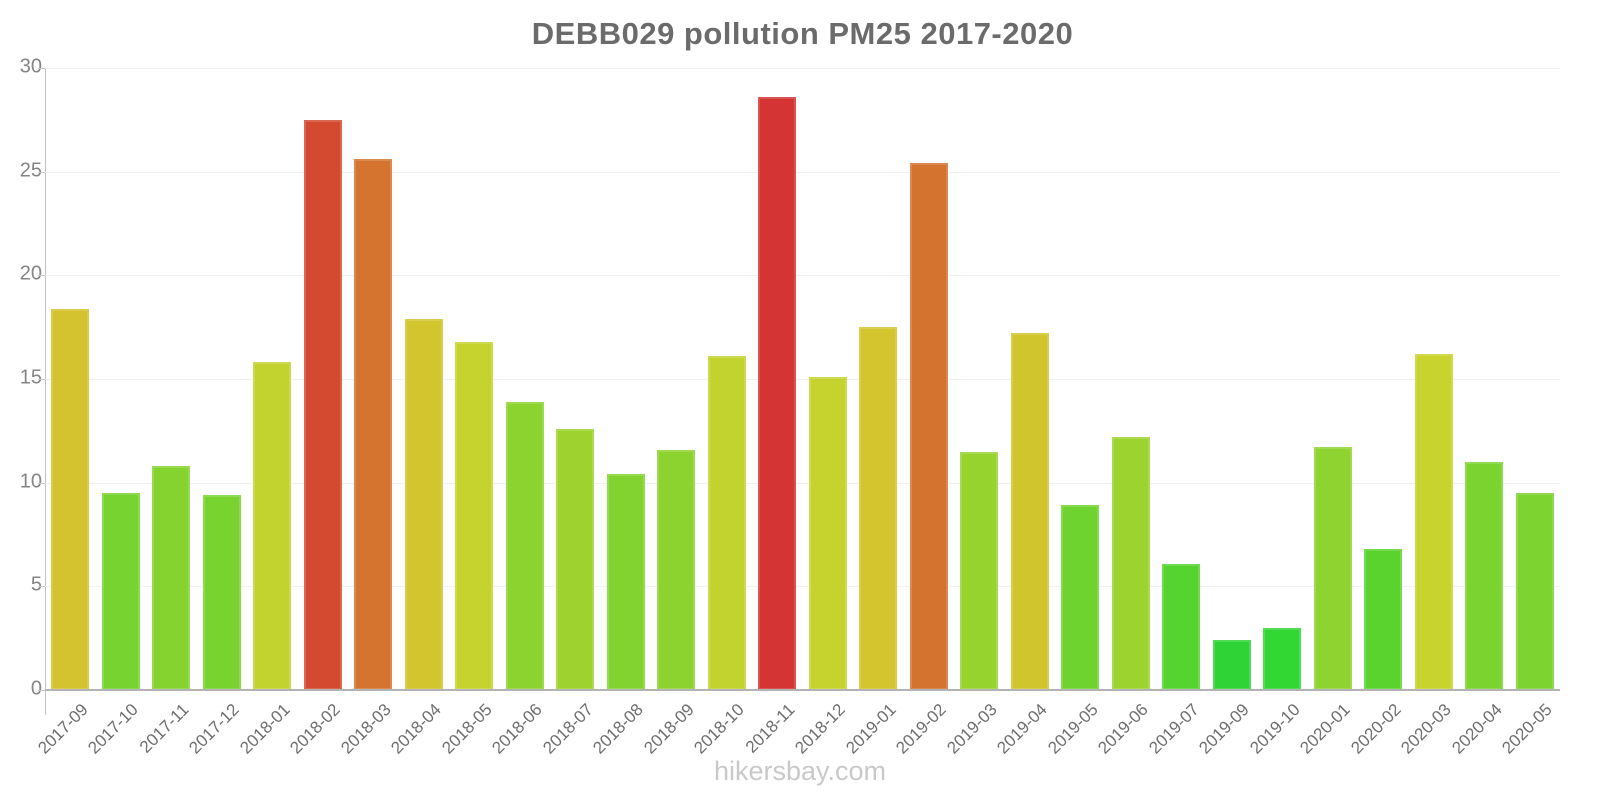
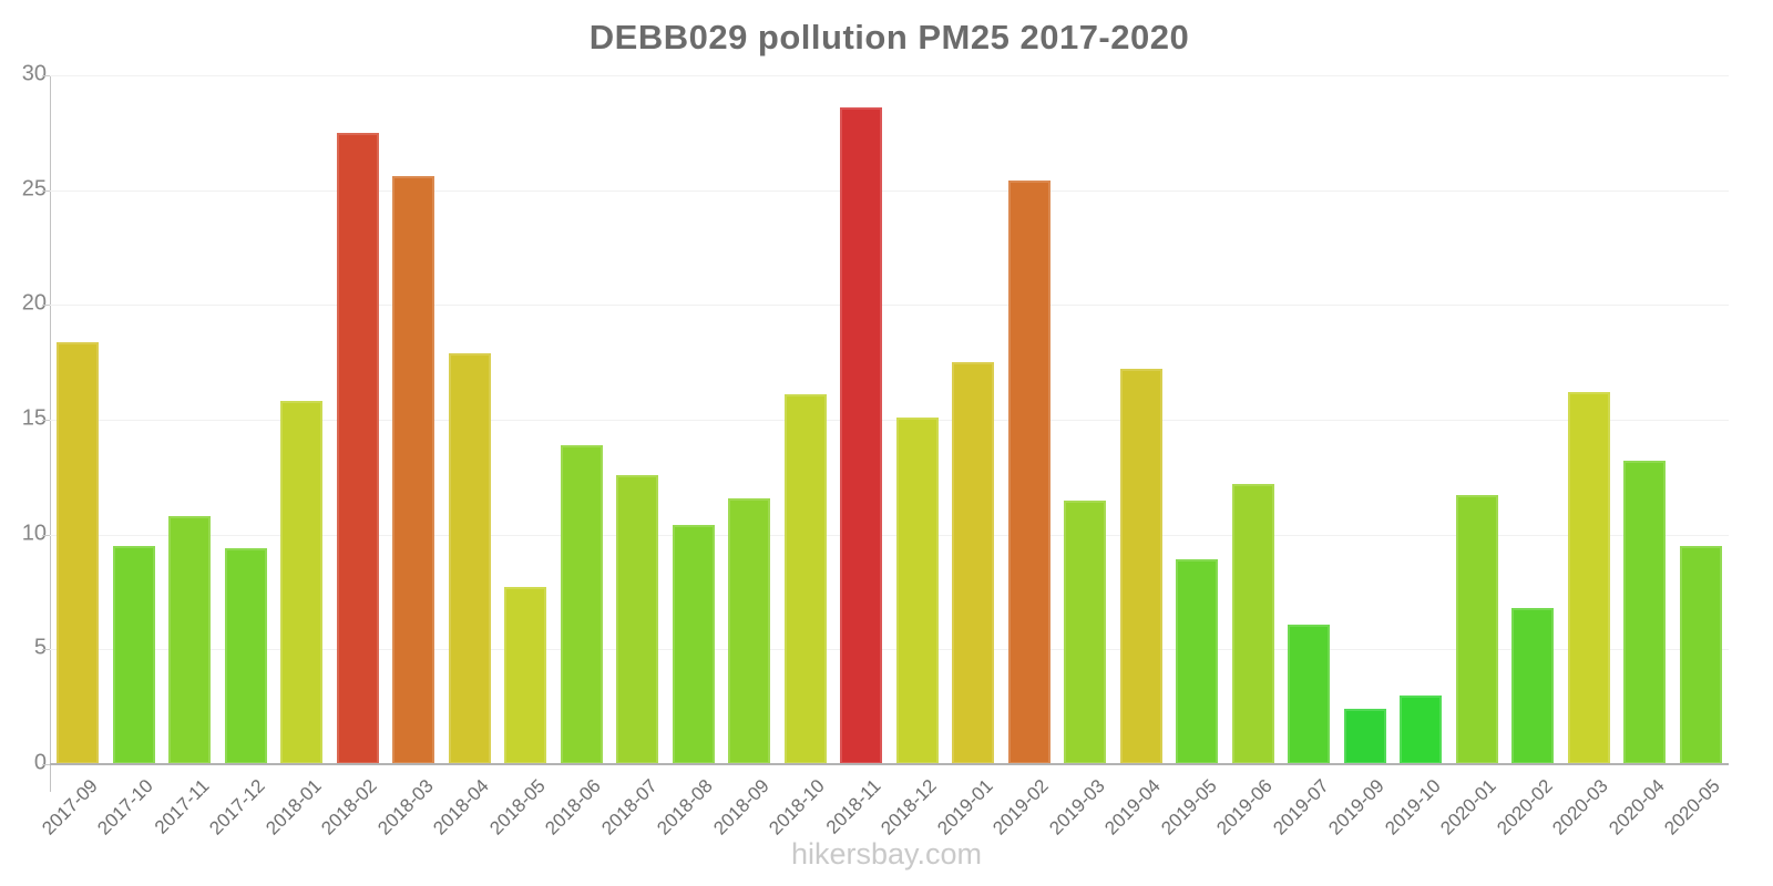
2018-05: 16.8 -> 7.7
2020-04: 11.0 -> 13.2
